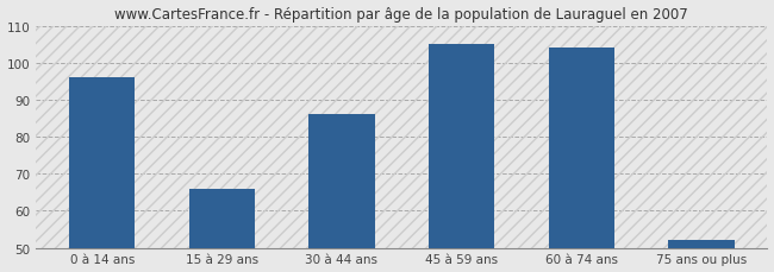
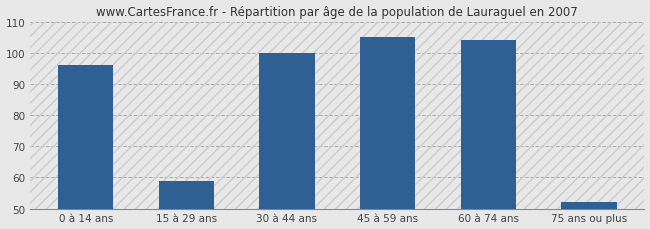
15 à 29 ans: 66 -> 59
30 à 44 ans: 86 -> 100
